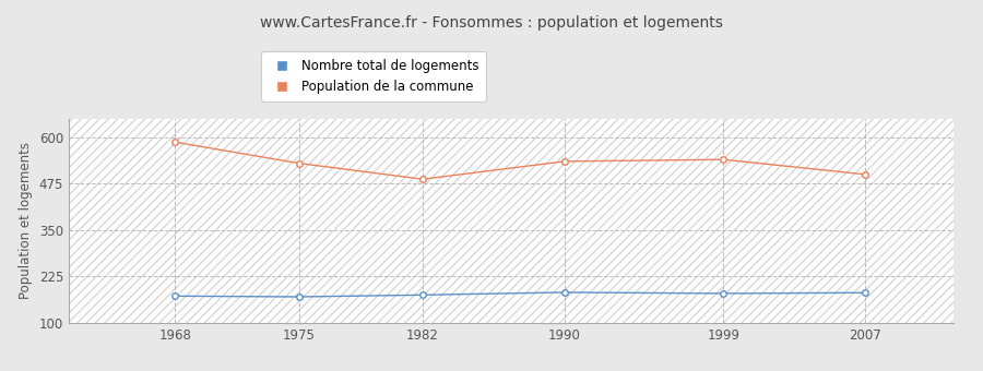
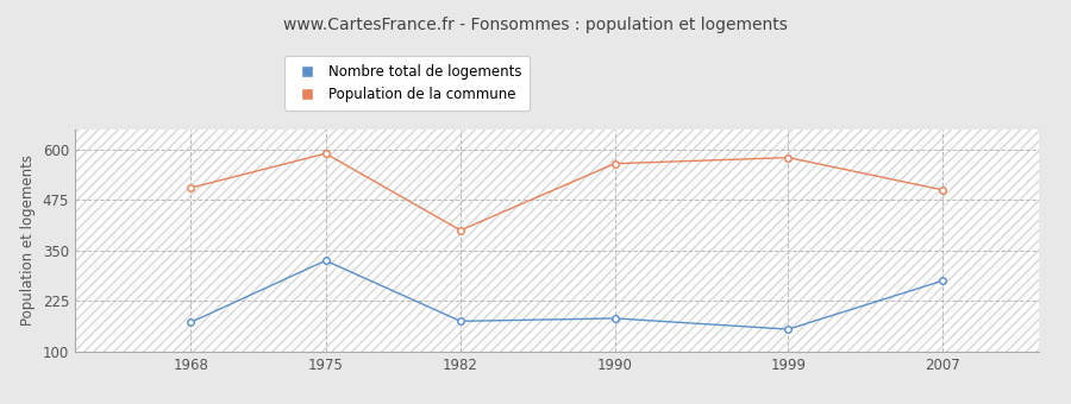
Population de la commune/1968: 587 -> 505
Nombre total de logements/1975: 170 -> 325
Population de la commune/1975: 530 -> 590
Population de la commune/1982: 487 -> 400
Population de la commune/1990: 535 -> 565
Nombre total de logements/1999: 179 -> 155
Population de la commune/1999: 540 -> 580
Nombre total de logements/2007: 181 -> 275
